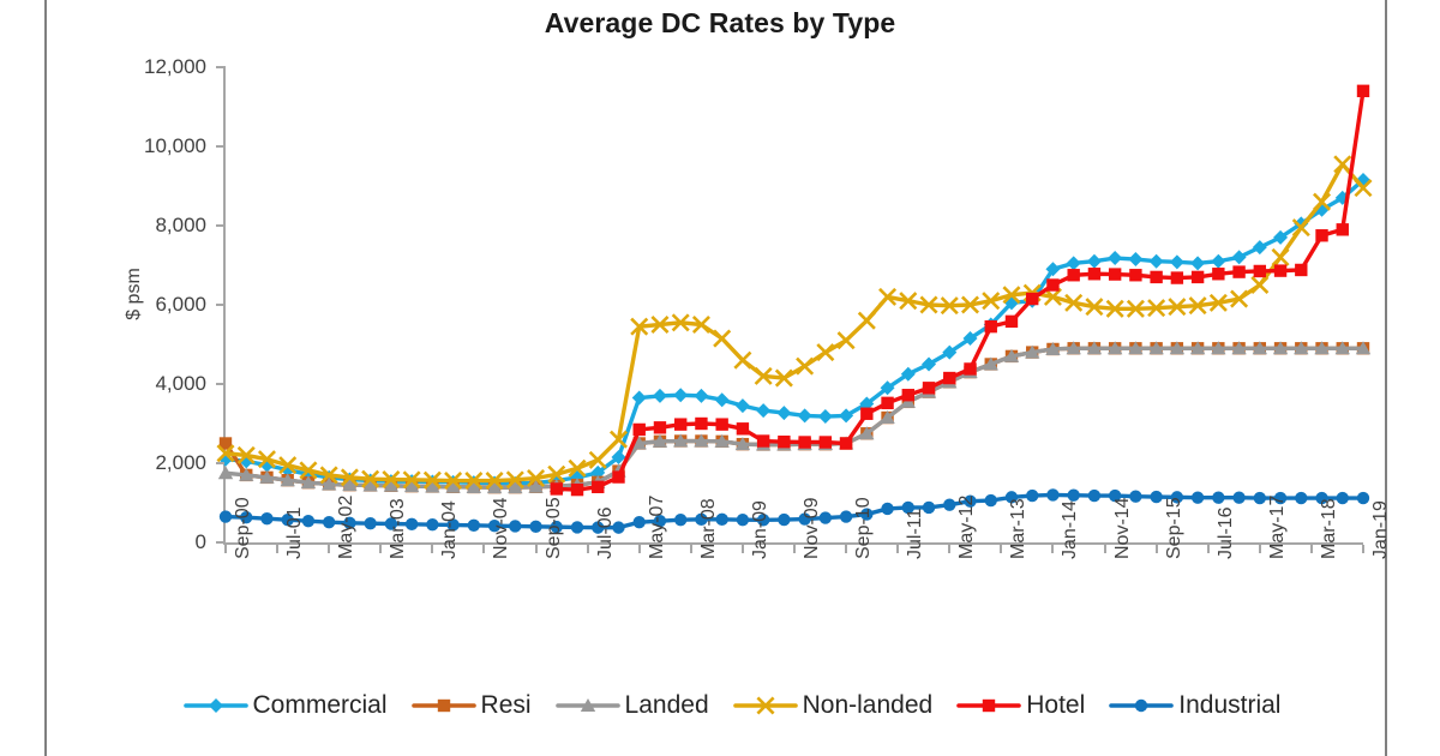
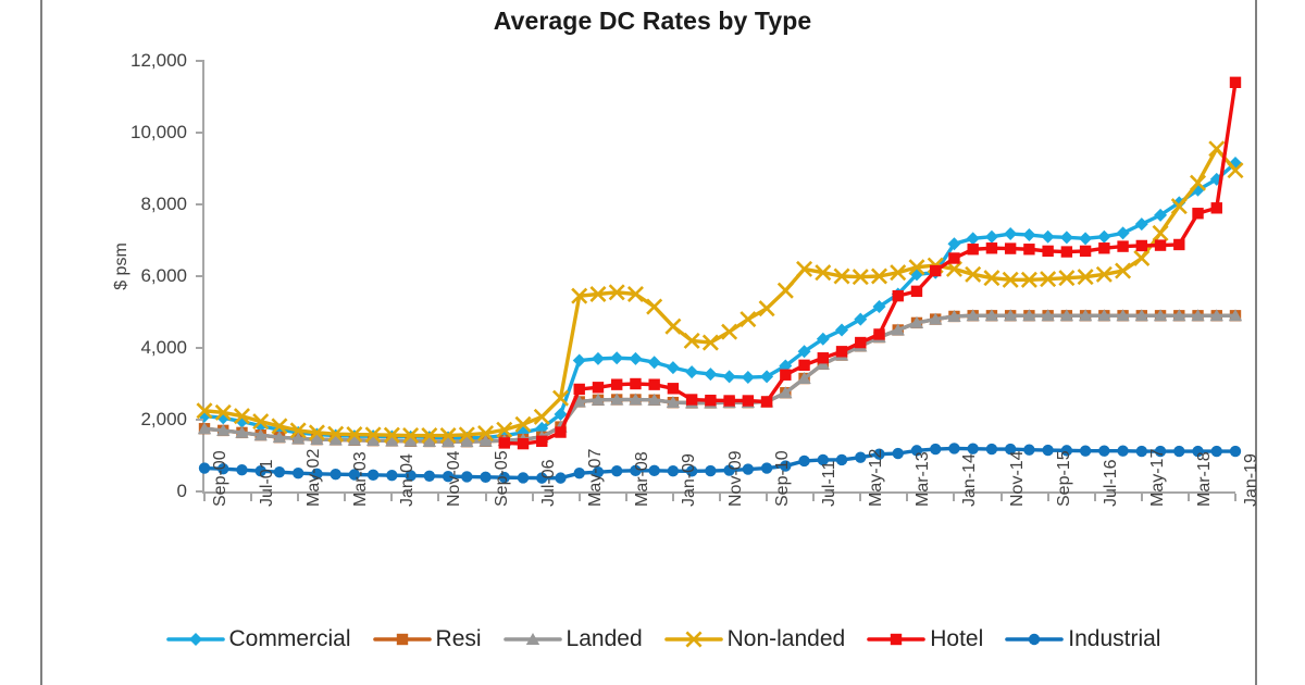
Resi/Sep-00: 2500 -> 1800
